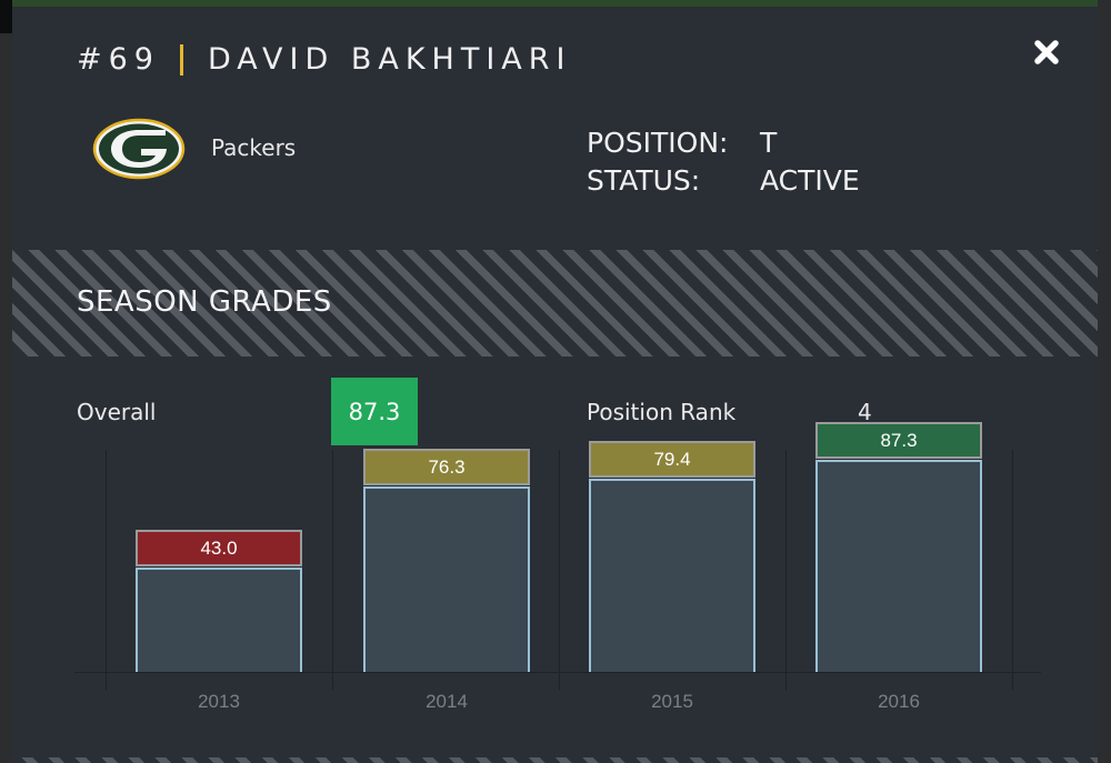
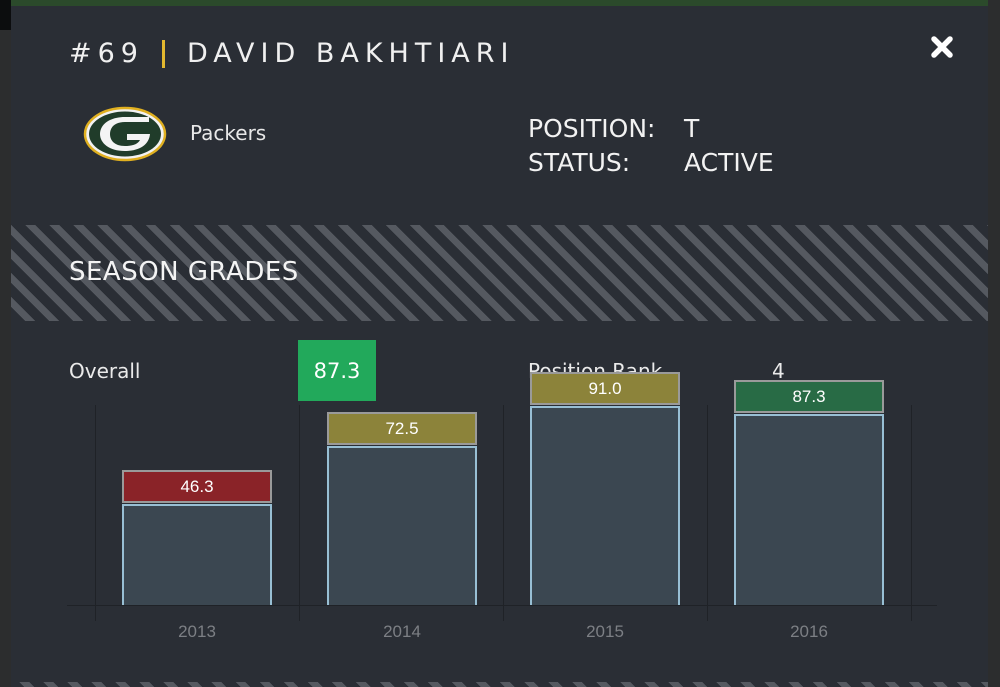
2013: 43.0 -> 46.3
2014: 76.3 -> 72.5
2015: 79.4 -> 91.0
